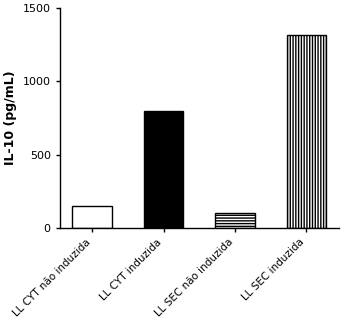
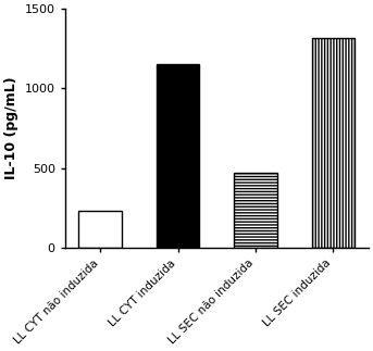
LL CYT não induzida: 150 -> 230
LL CYT induzida: 800 -> 1150
LL SEC não induzida: 100 -> 470
